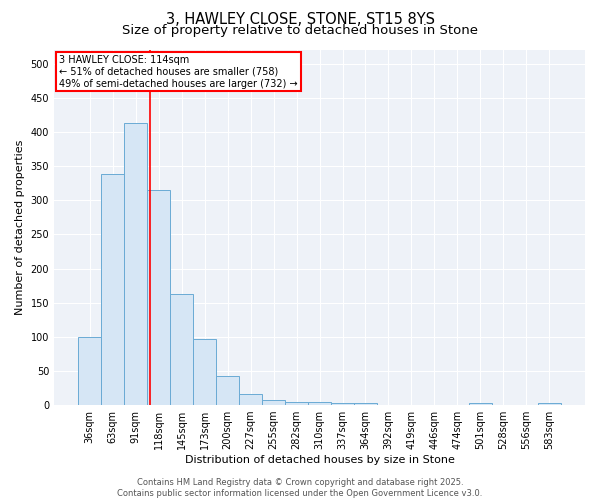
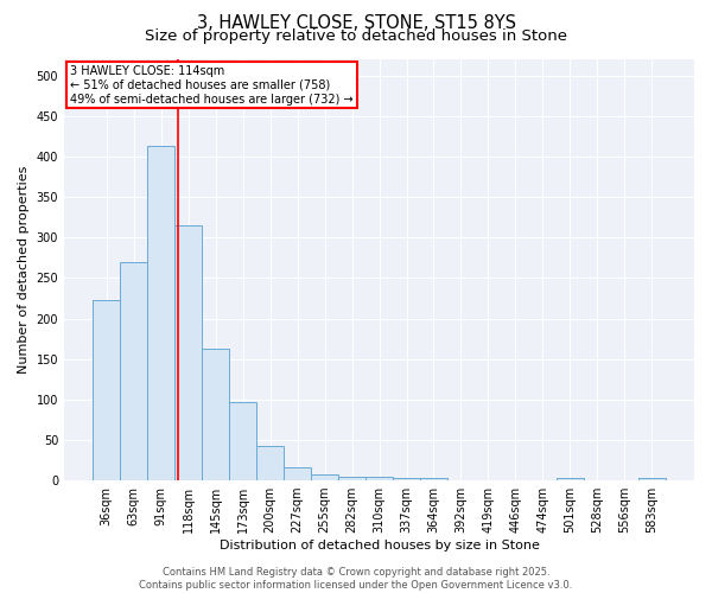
36sqm: 100 -> 222
63sqm: 338 -> 270
